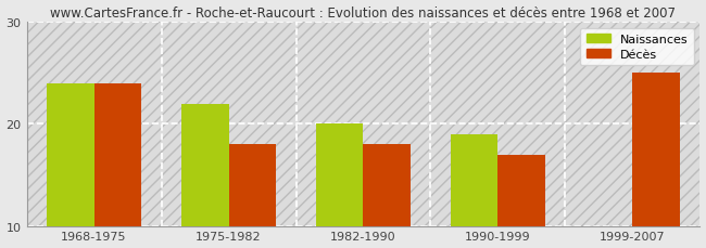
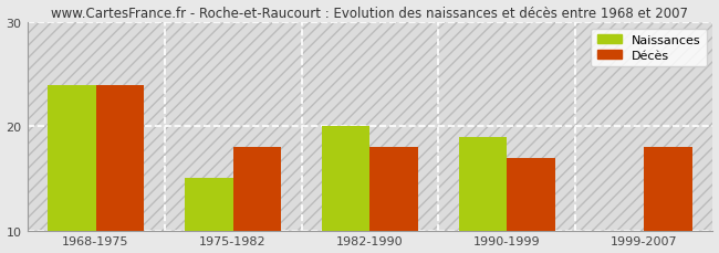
Naissances/1975-1982: 22 -> 15
Décès/1999-2007: 25 -> 18
